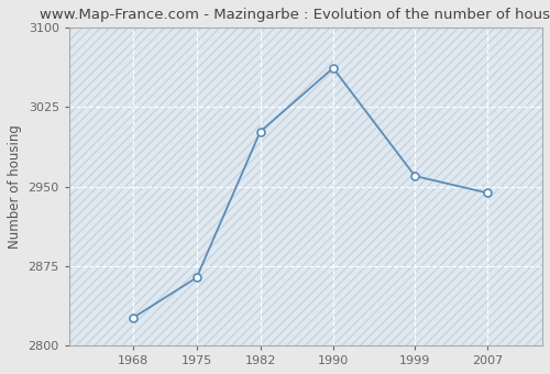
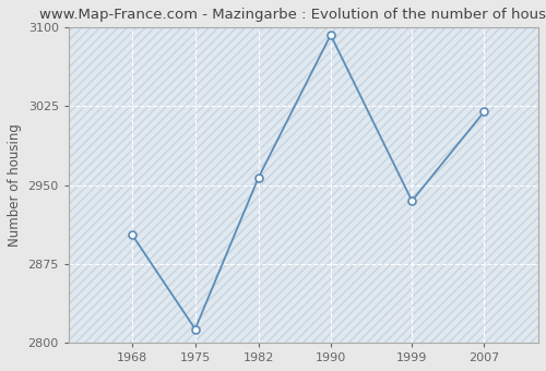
1968: 2826 -> 2903
1975: 2864 -> 2813
1982: 3002 -> 2957
1990: 3062 -> 3093
1999: 2960 -> 2935
2007: 2944 -> 3020
